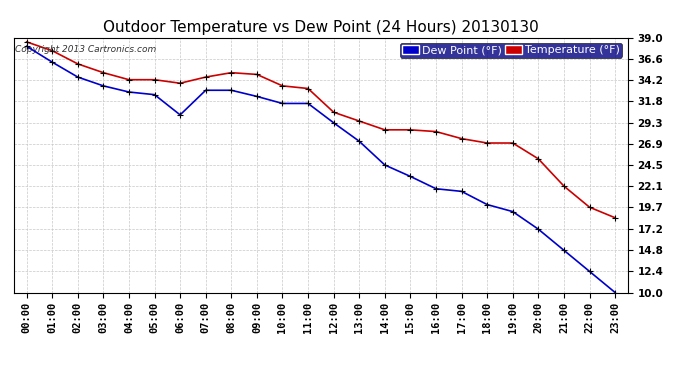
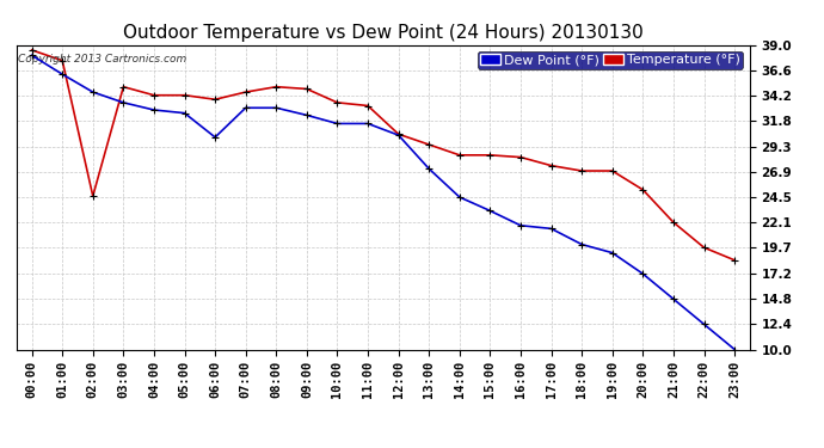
Temperature (°F)/02:00: 36.0 -> 24.6
Dew Point (°F)/12:00: 29.3 -> 30.4
